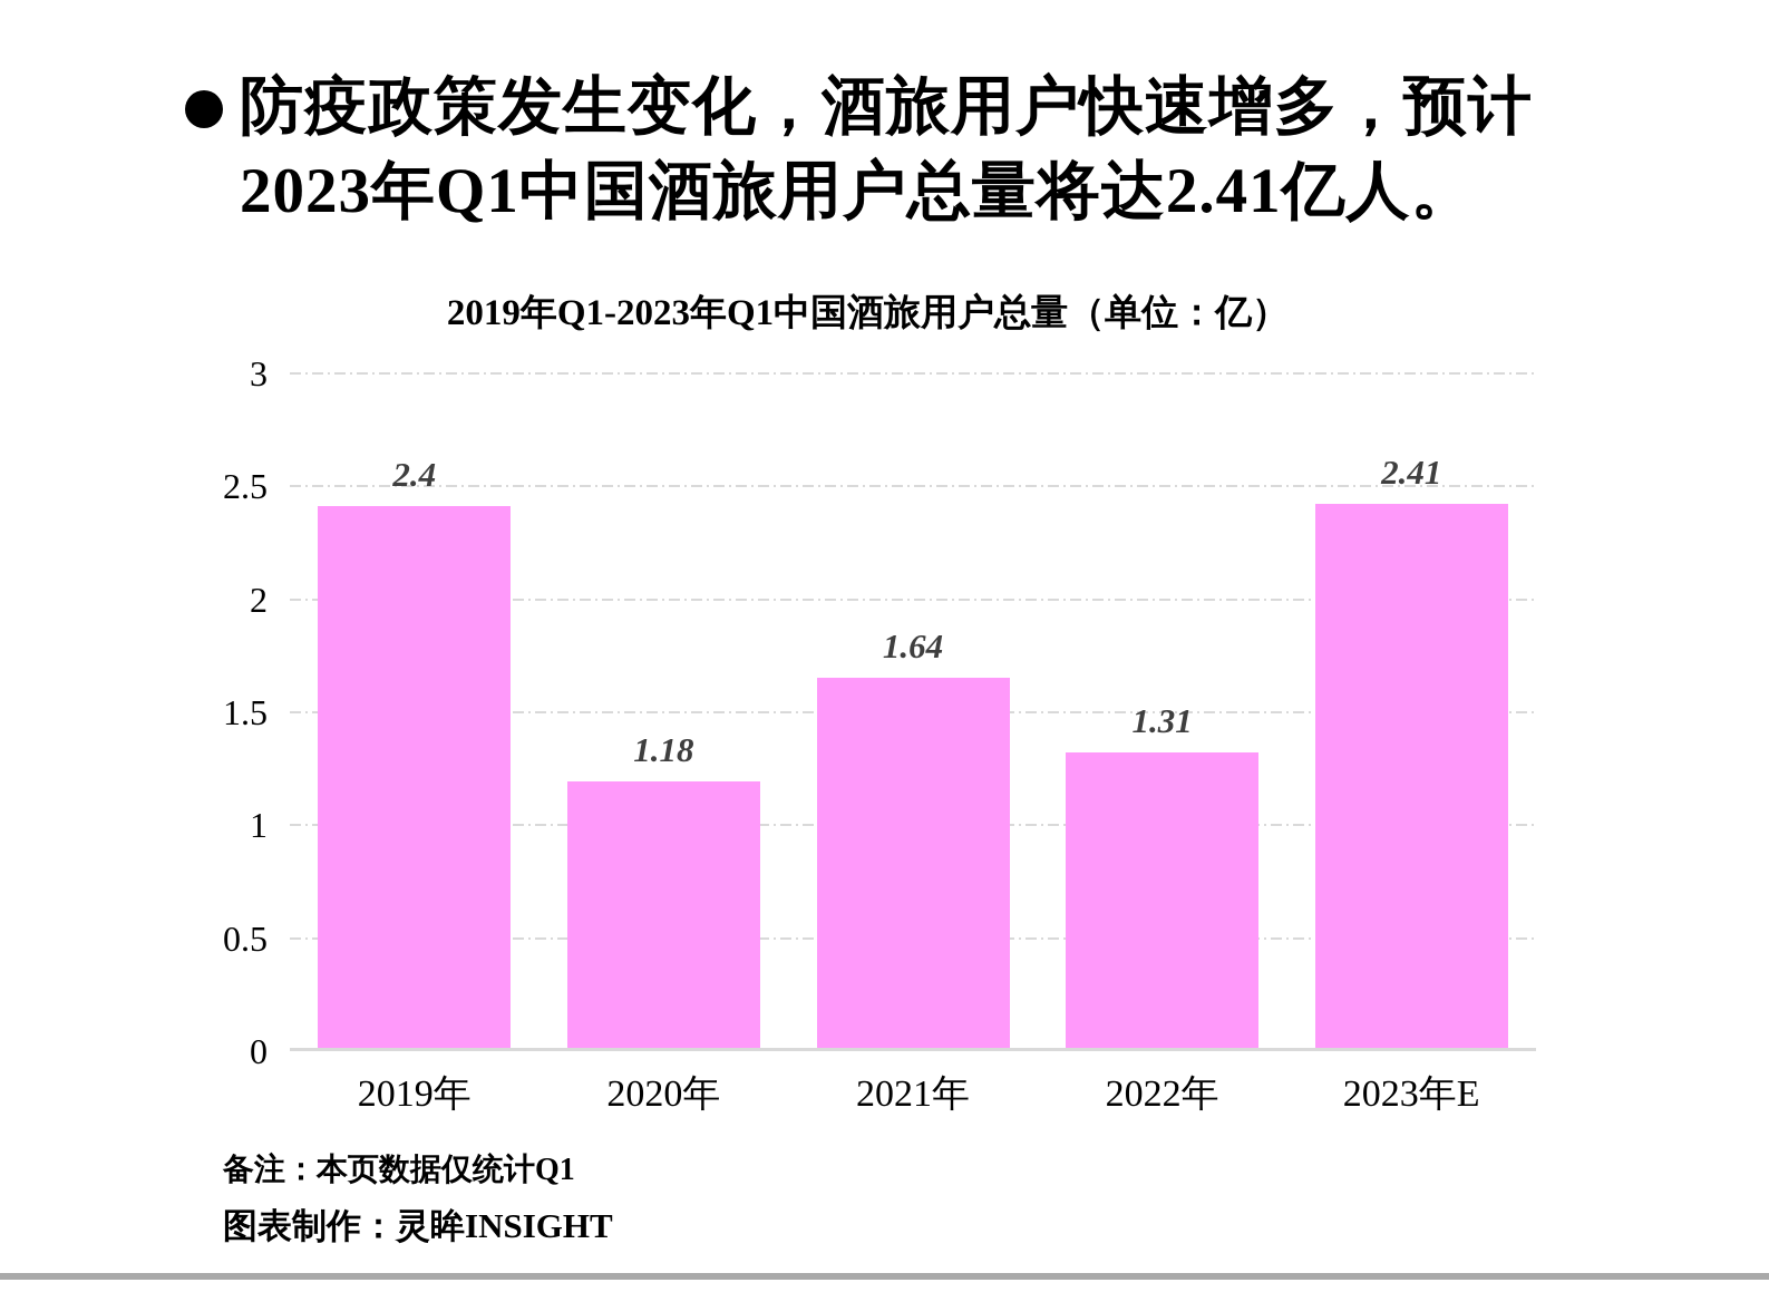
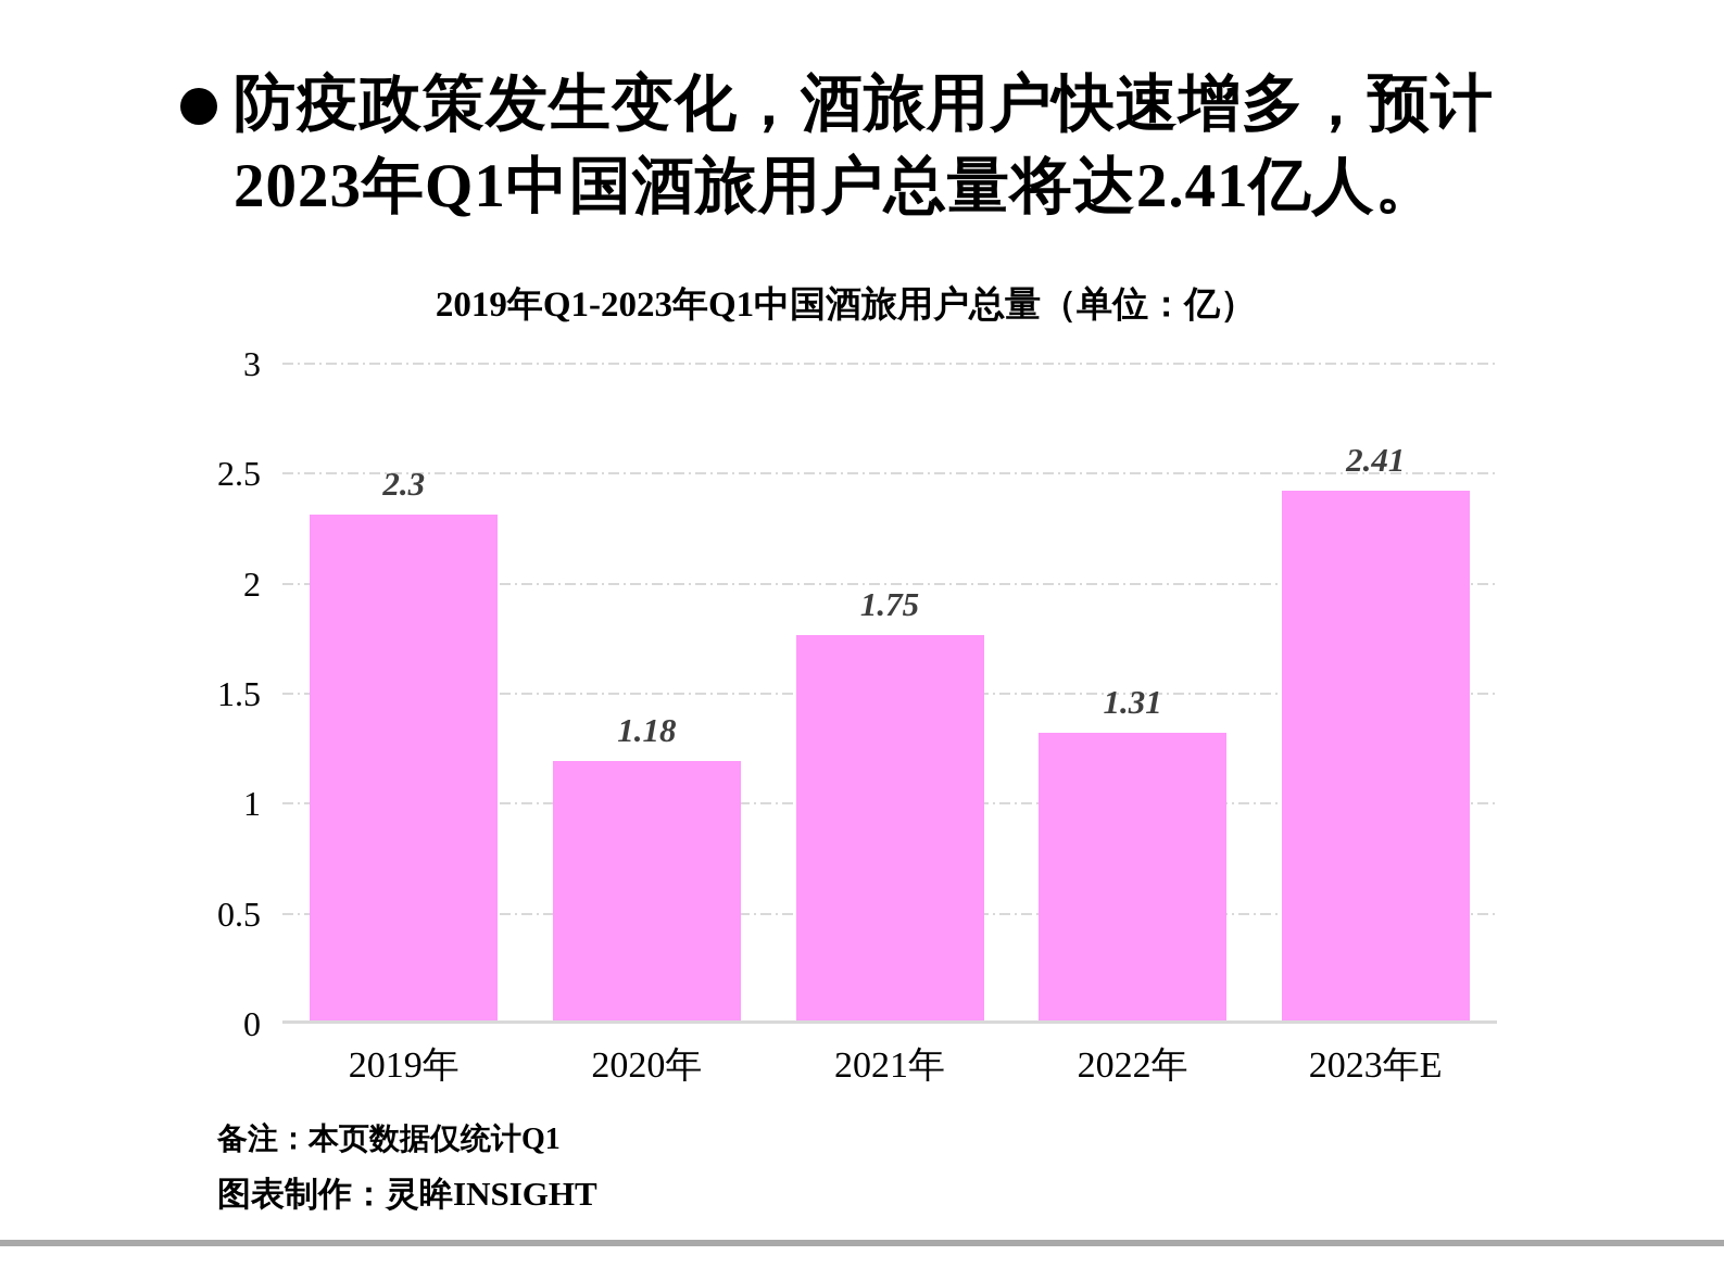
2019年: 2.4 -> 2.3
2021年: 1.64 -> 1.75
